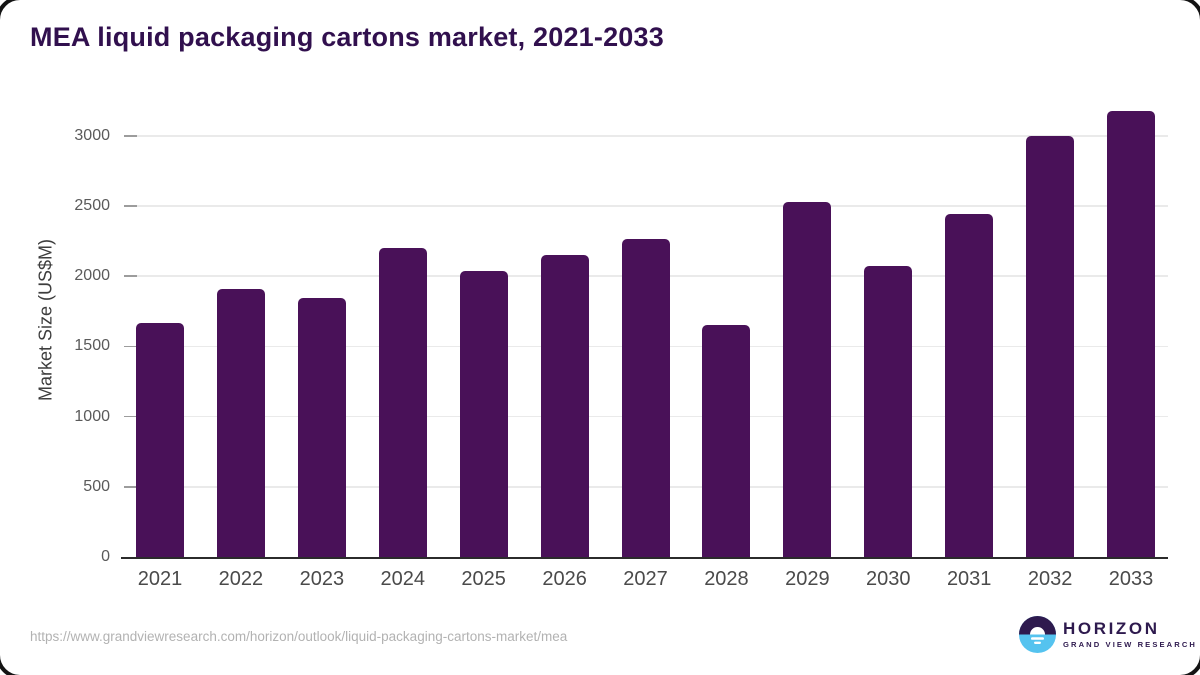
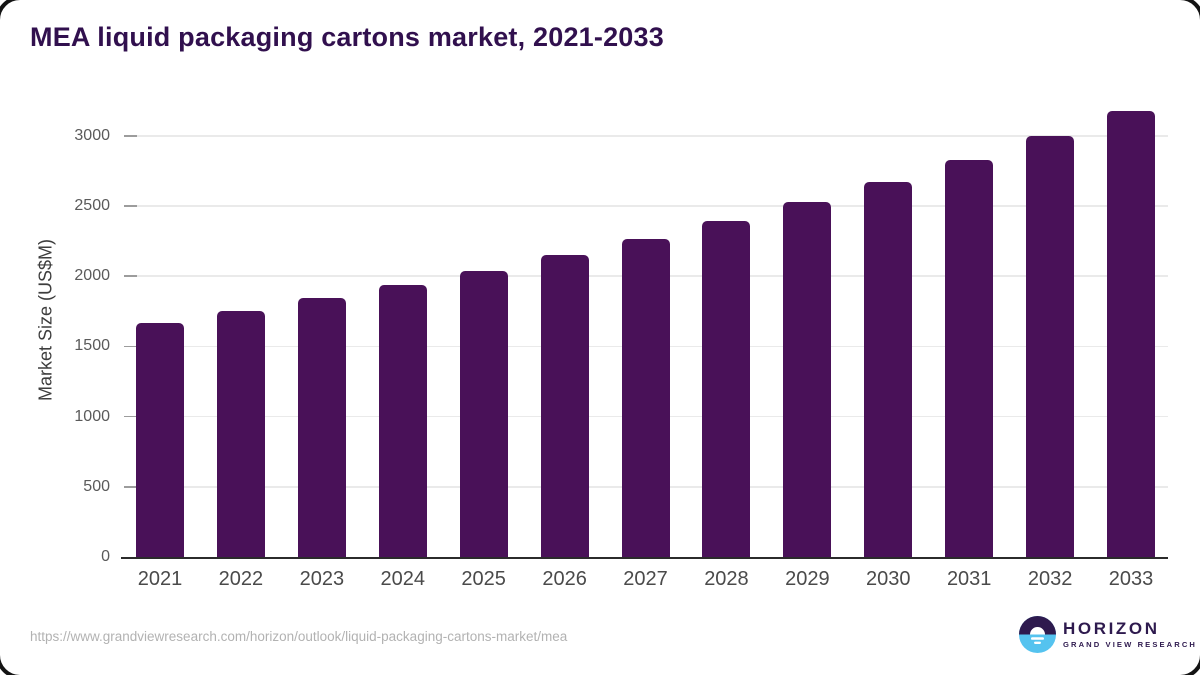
2022: 1910 -> 1750
2024: 2200 -> 1940
2028: 1650 -> 2390
2030: 2070 -> 2670
2031: 2440 -> 2830
